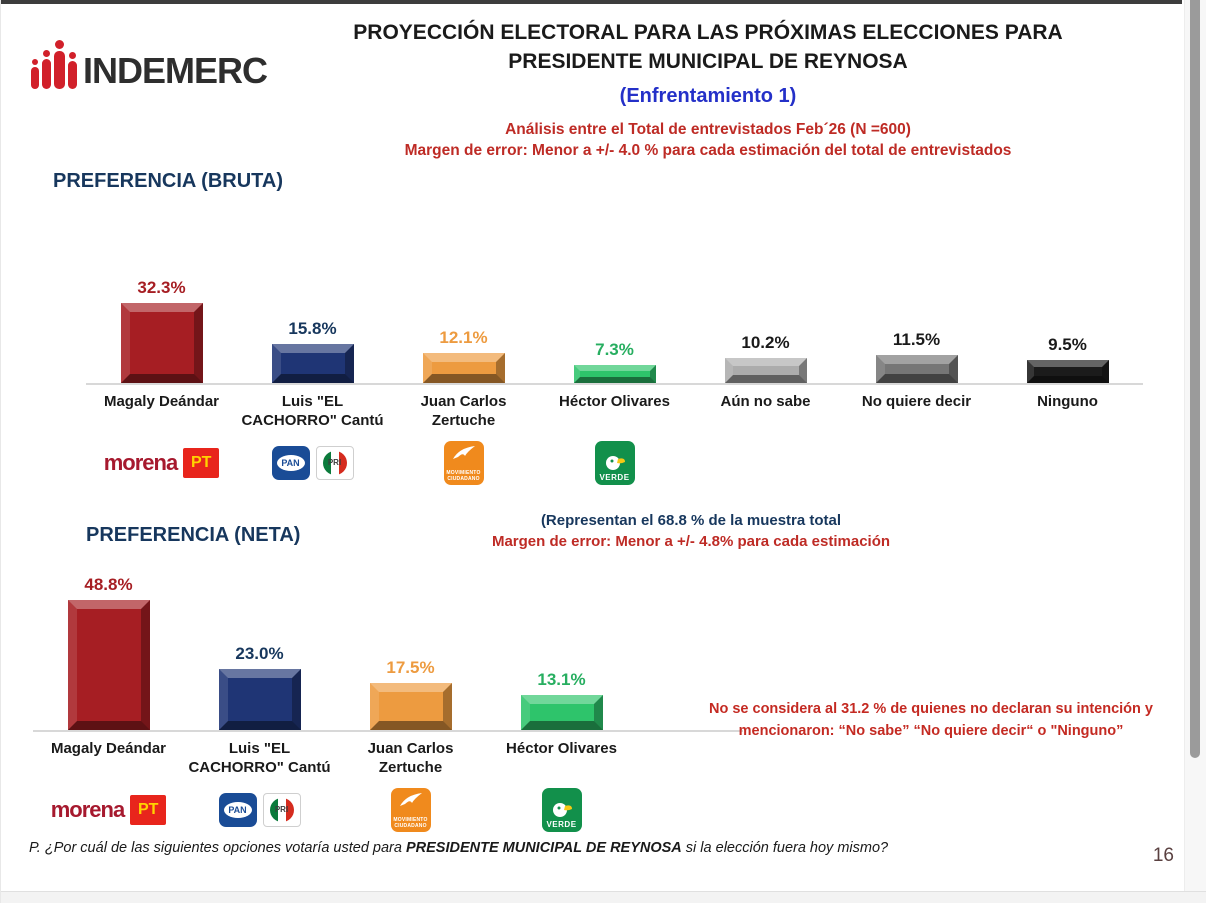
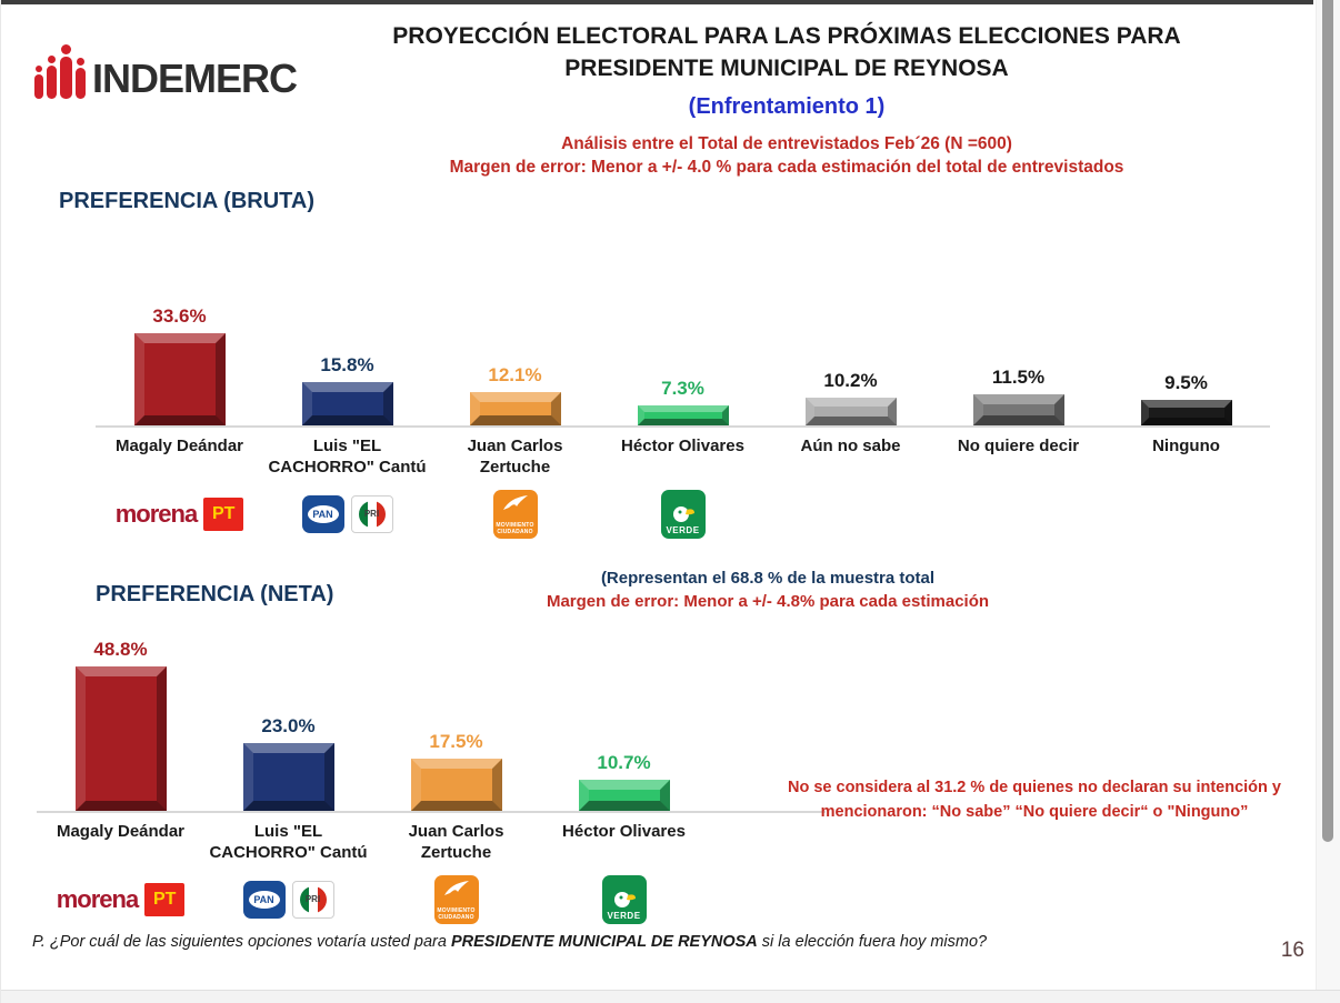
PREFERENCIA (BRUTA)/Magaly Deándar: 32.3% -> 33.6%
PREFERENCIA (NETA)/Héctor Olivares: 13.1% -> 10.7%
